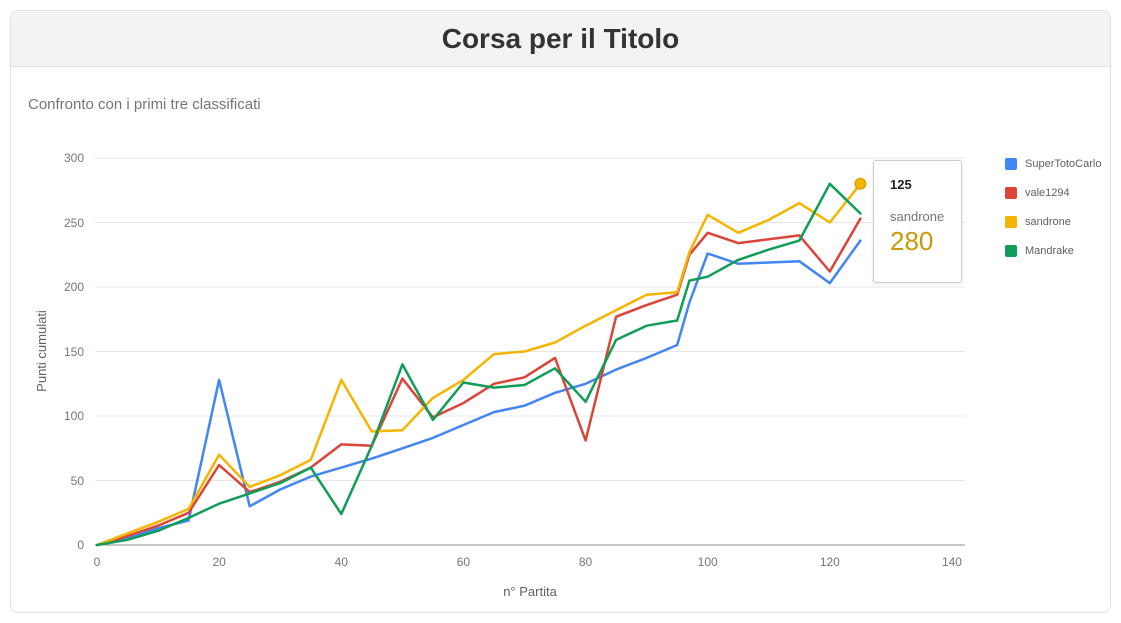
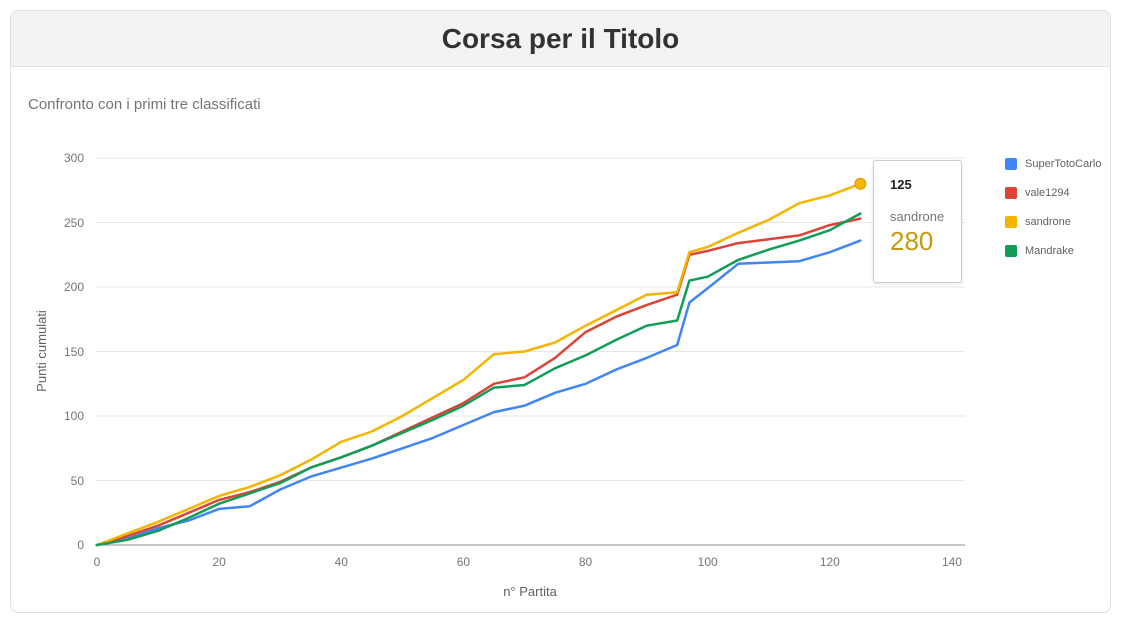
SuperTotoCarlo/20: 128 -> 28
vale1294/20: 62 -> 35
sandrone/20: 70 -> 38
vale1294/40: 78 -> 68
sandrone/40: 128 -> 80
Mandrake/40: 24 -> 68
vale1294/50: 129 -> 88
sandrone/50: 89 -> 100
Mandrake/50: 140 -> 87
Mandrake/60: 126 -> 108
vale1294/80: 81 -> 165
Mandrake/80: 111 -> 147
SuperTotoCarlo/100: 226 -> 199
vale1294/100: 242 -> 228
sandrone/100: 256 -> 231
SuperTotoCarlo/120: 203 -> 227
vale1294/120: 212 -> 248
sandrone/120: 250 -> 271
Mandrake/120: 280 -> 244
